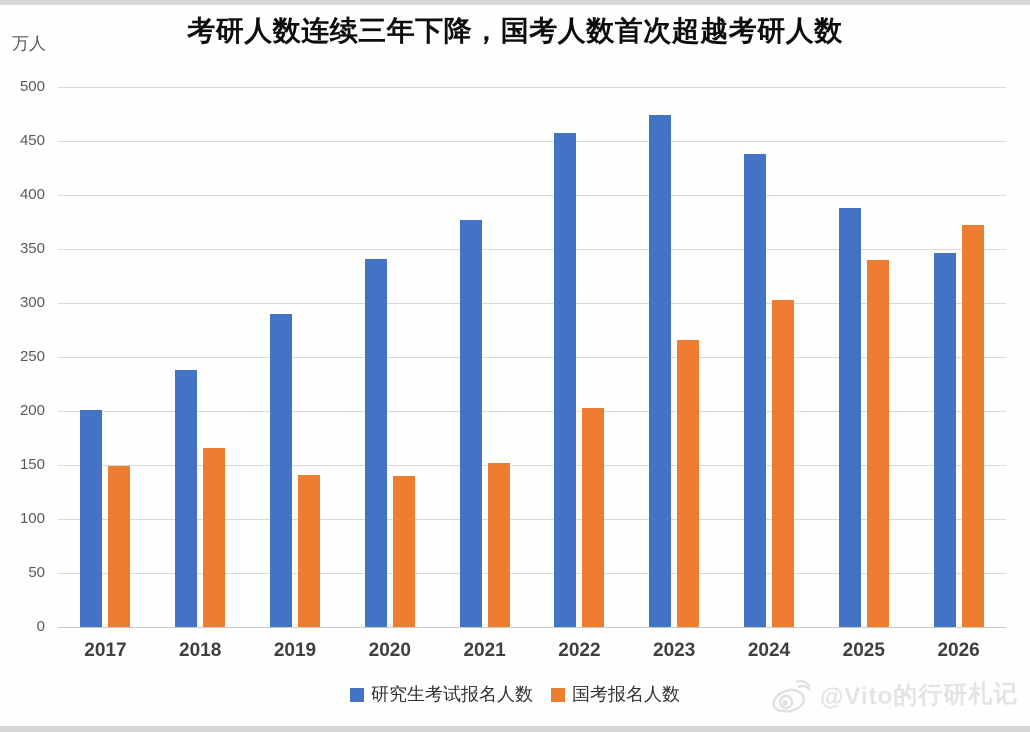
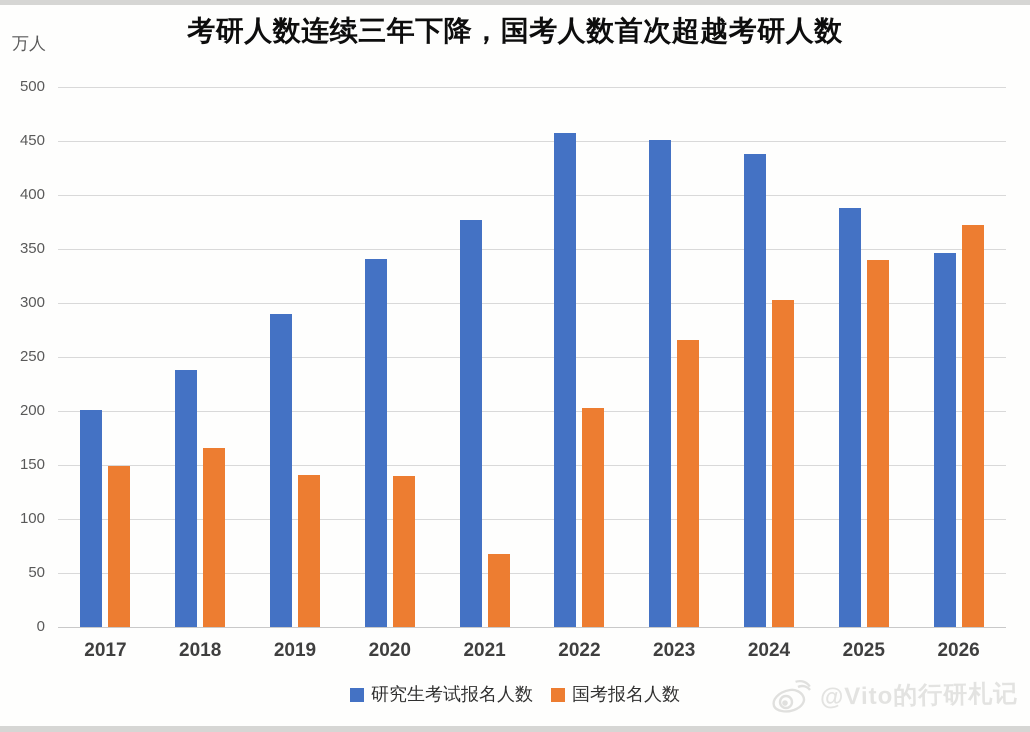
国考报名人数/2021: 152 -> 68
研究生考试报名人数/2023: 474 -> 451
